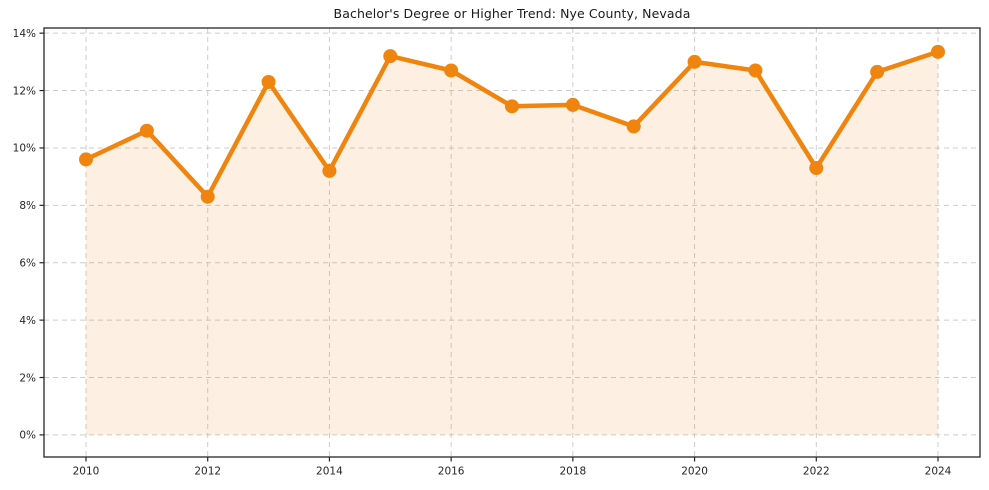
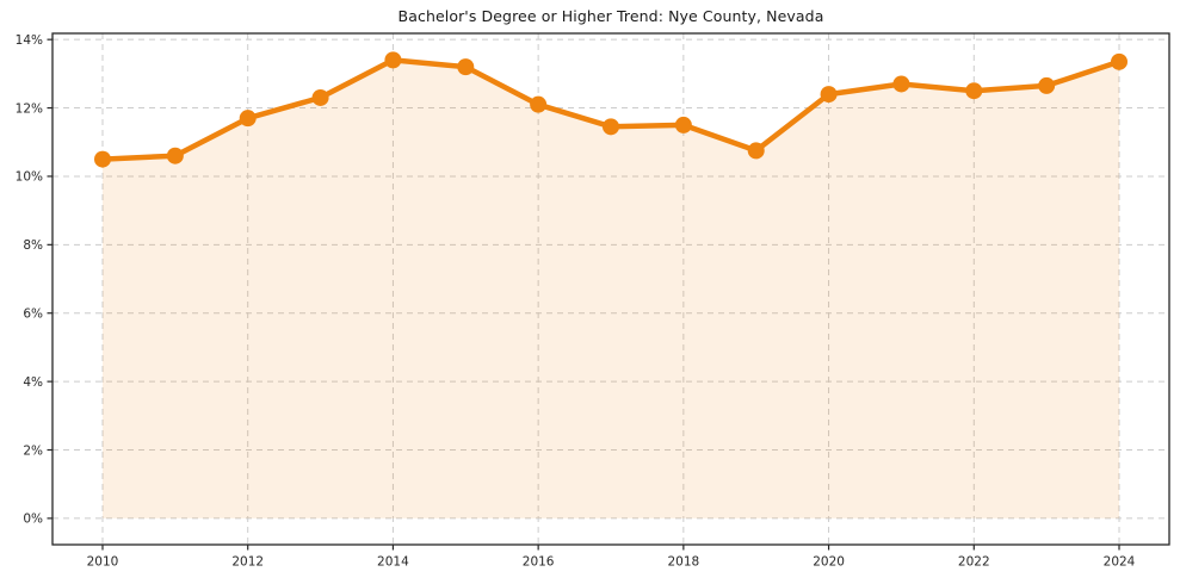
2010: 9.6% -> 10.5%
2012: 8.3% -> 11.7%
2014: 9.2% -> 13.4%
2016: 12.7% -> 12.1%
2020: 13.0% -> 12.4%
2022: 9.3% -> 12.5%
